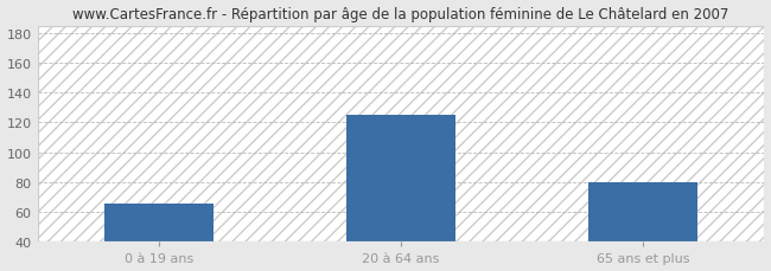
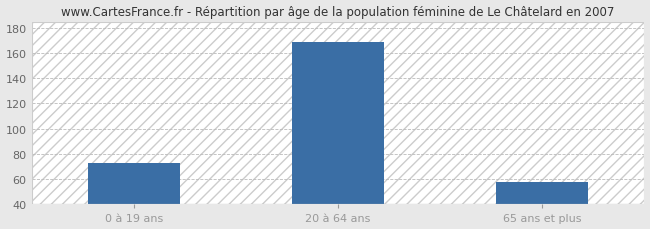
0 à 19 ans: 66 -> 73
20 à 64 ans: 125 -> 169
65 ans et plus: 80 -> 58
